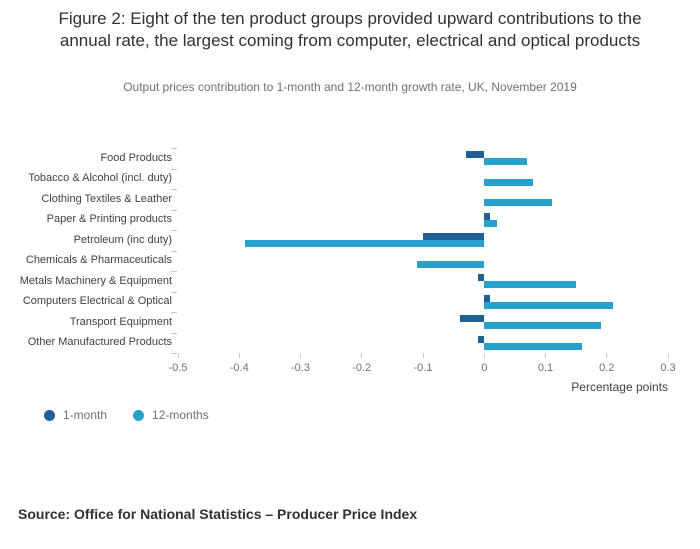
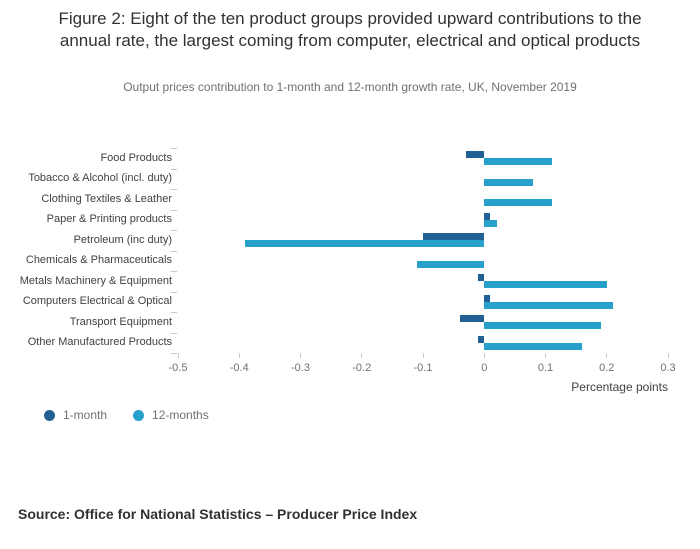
12-months/Food Products: 0.07 -> 0.11
12-months/Metals Machinery & Equipment: 0.15 -> 0.20
